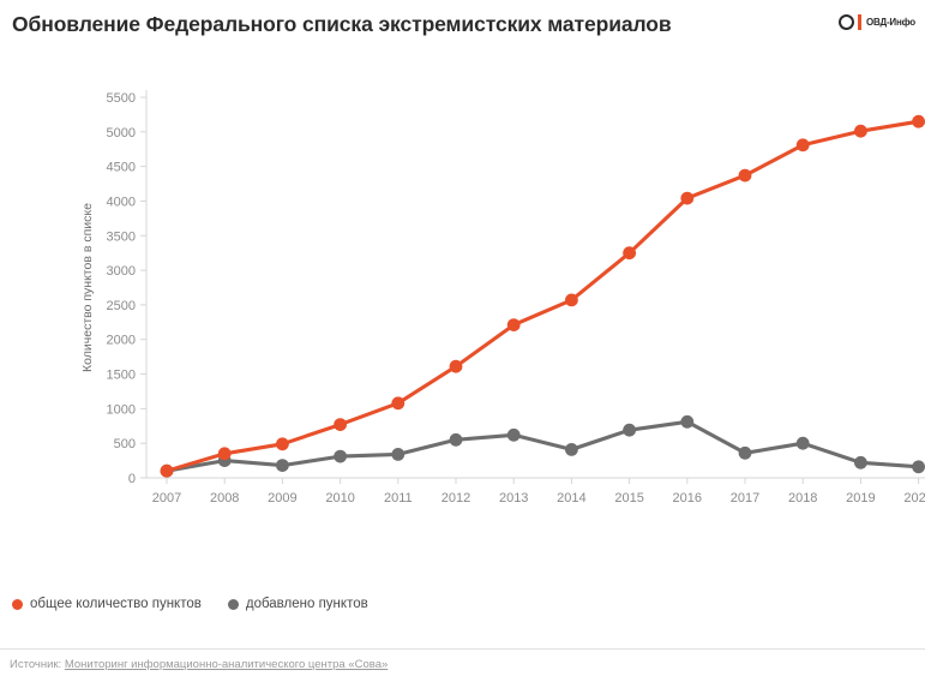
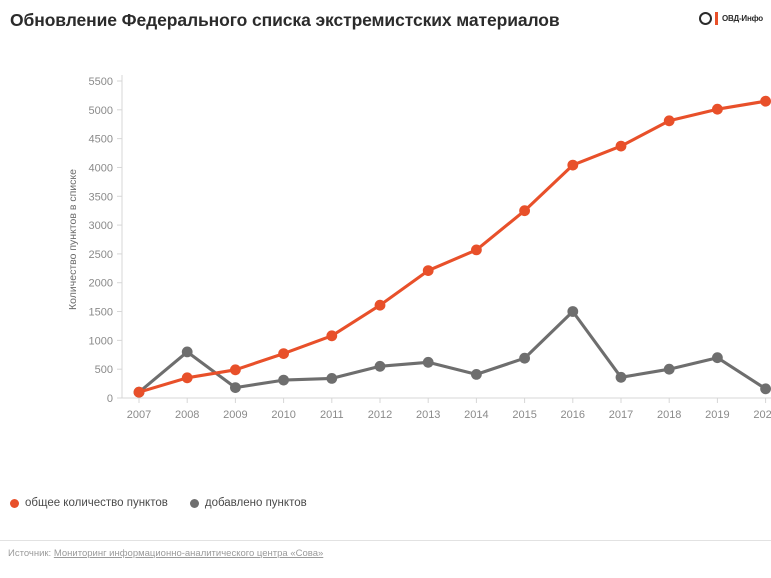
добавлено пунктов/2008: 200 -> 800
добавлено пунктов/2016: 800 -> 1500
добавлено пунктов/2019: 200 -> 700
